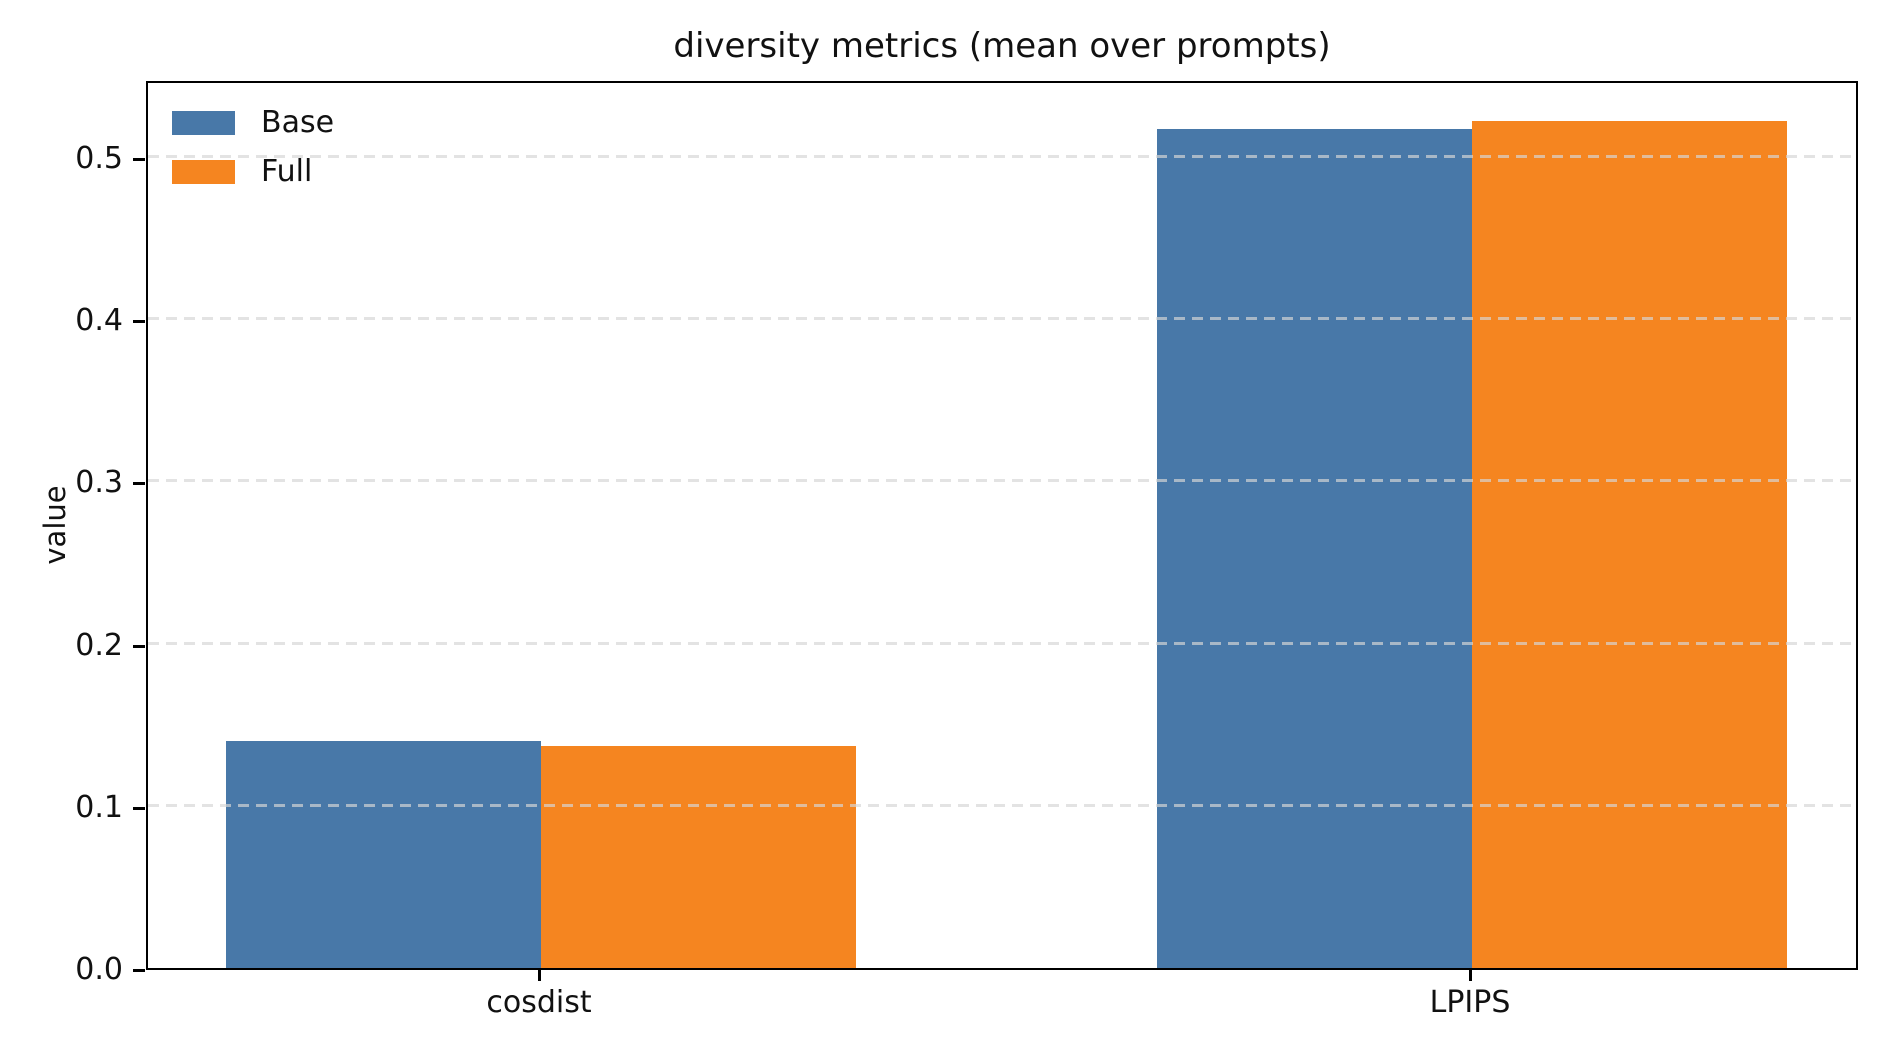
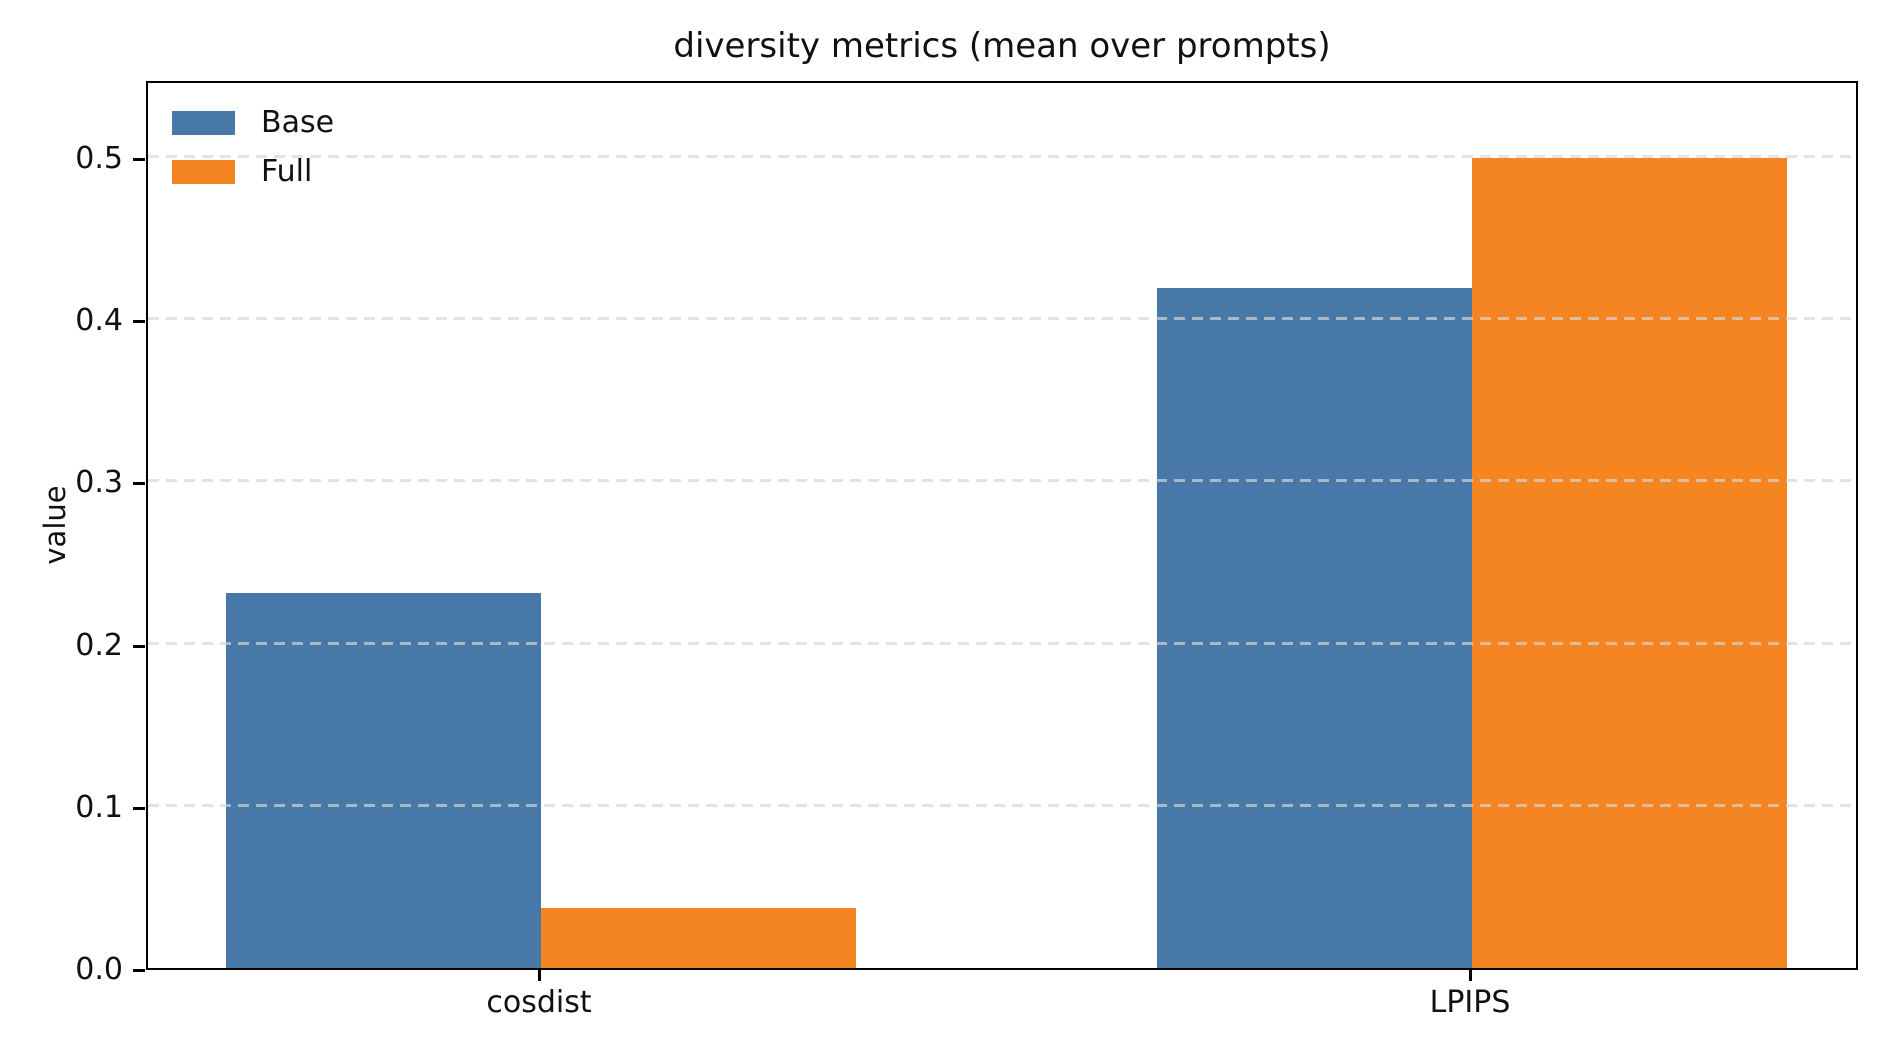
Base/cosdist: 0.140 -> 0.231
Full/cosdist: 0.137 -> 0.037
Base/LPIPS: 0.517 -> 0.419
Full/LPIPS: 0.522 -> 0.499
